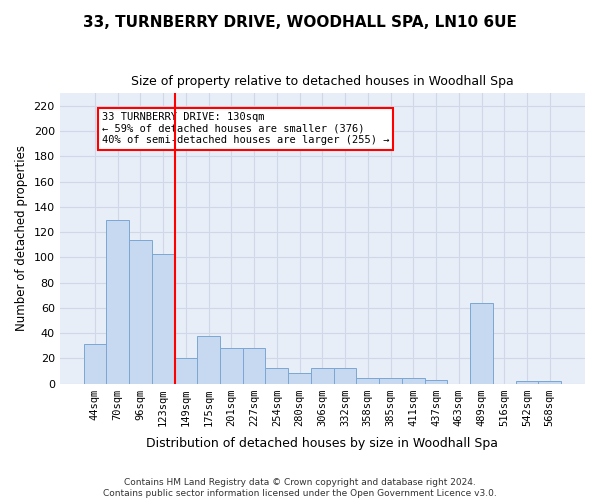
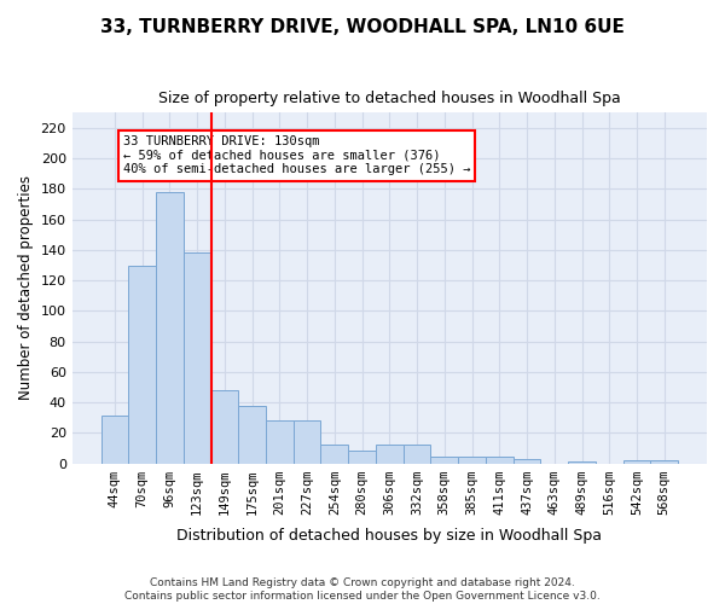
96sqm: 114 -> 178
123sqm: 103 -> 138
149sqm: 20 -> 48
489sqm: 64 -> 1
